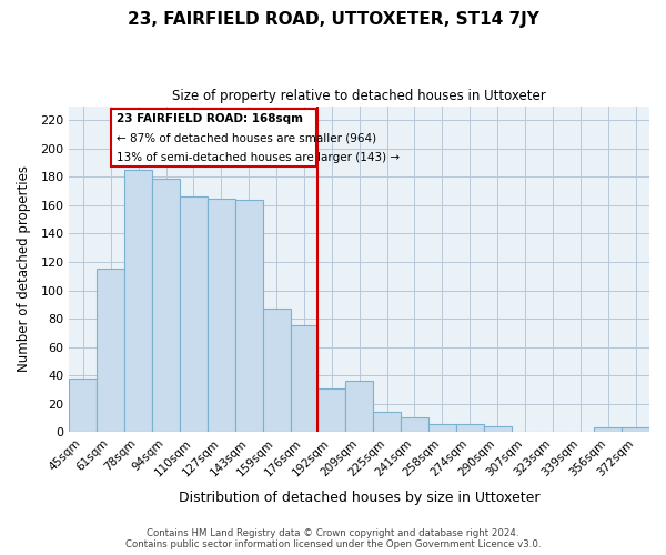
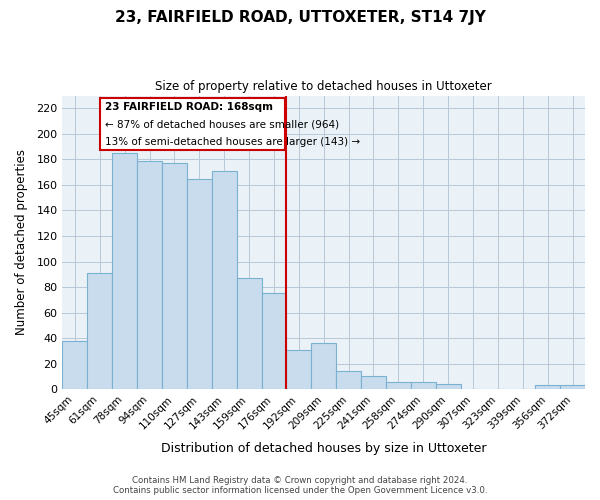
61sqm: 115 -> 91
110sqm: 166 -> 177
143sqm: 164 -> 171
